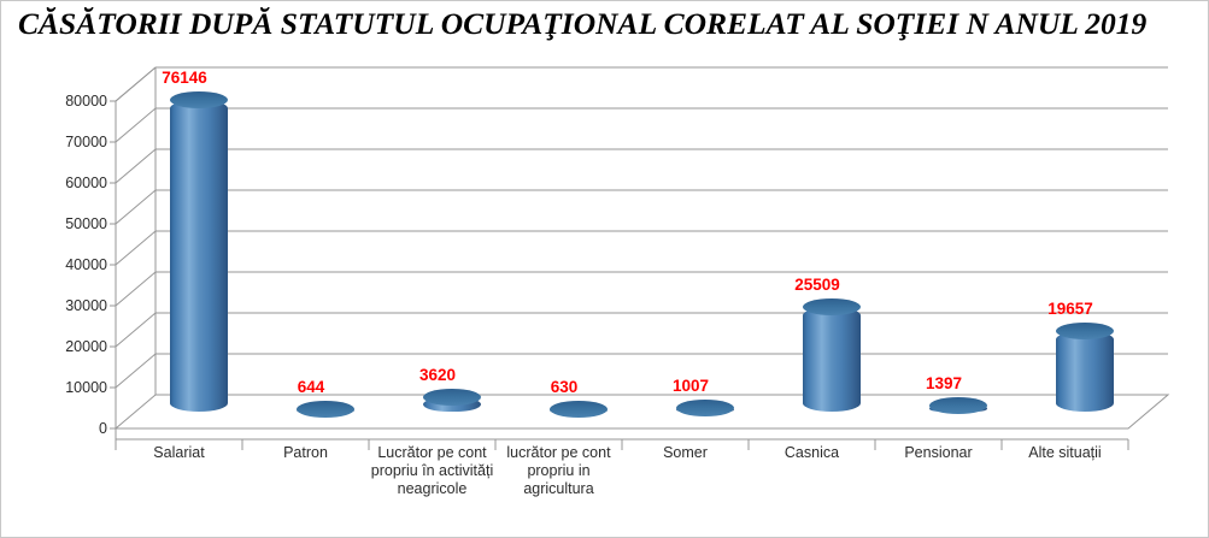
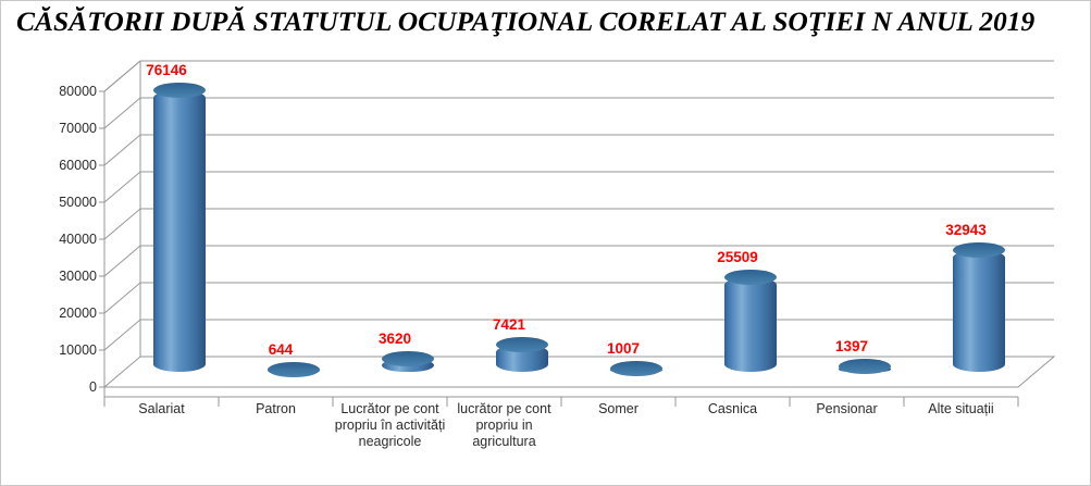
lucrător pe cont propriu in agricultura: 630 -> 7421
Alte situații: 19657 -> 32943
